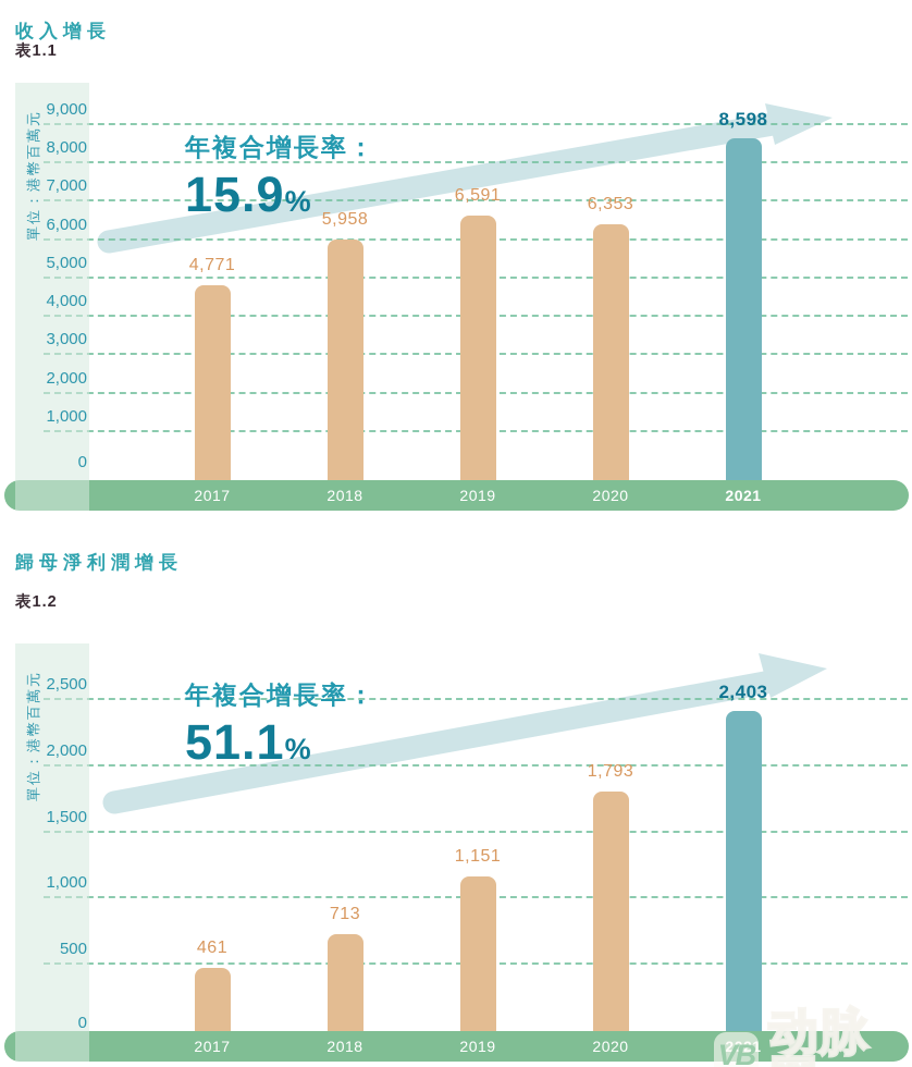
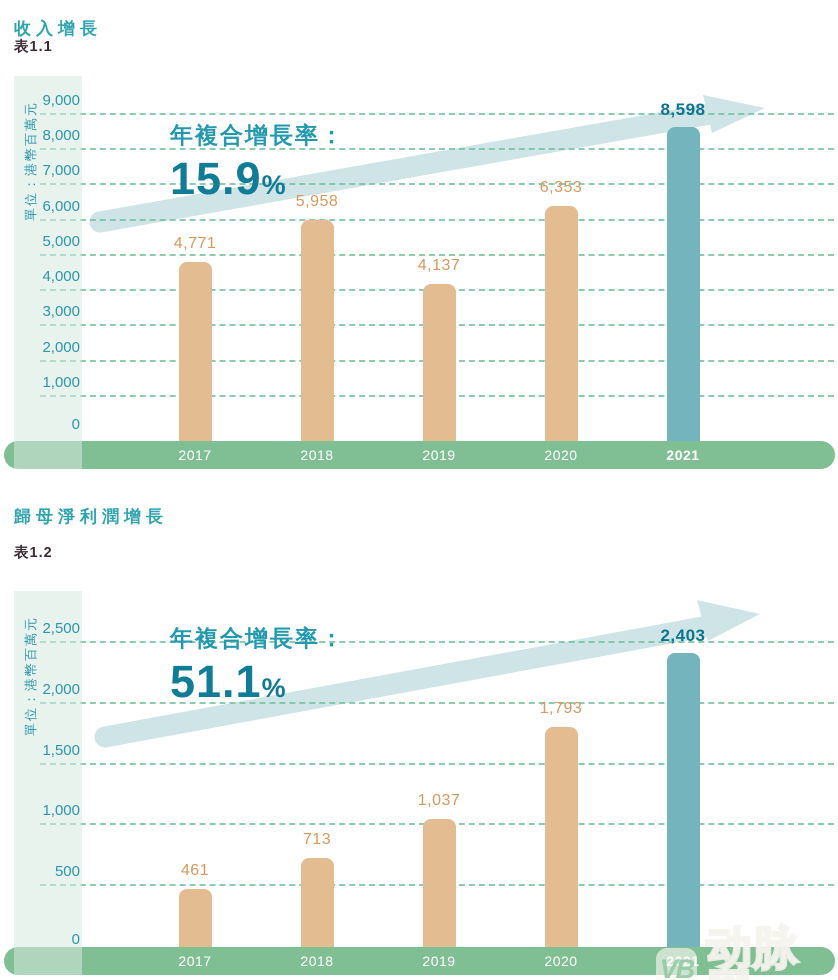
收入增長/2019: 6,591 -> 4,137
歸母淨利潤增長/2019: 1,151 -> 1,037
